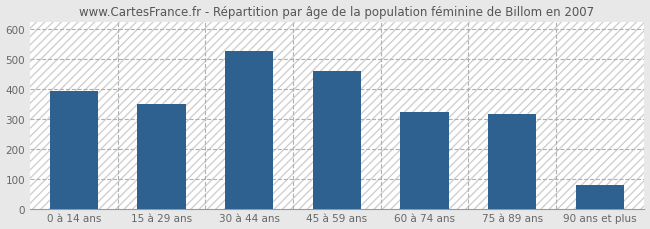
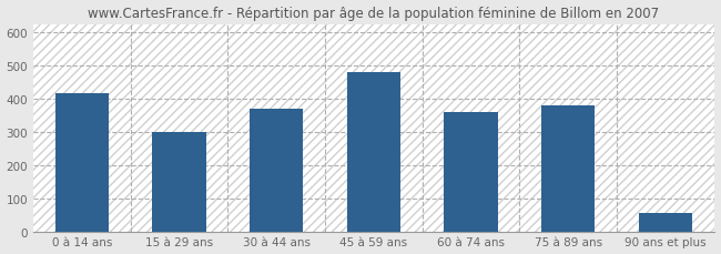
0 à 14 ans: 393 -> 415
15 à 29 ans: 350 -> 300
30 à 44 ans: 525 -> 370
45 à 59 ans: 458 -> 480
60 à 74 ans: 323 -> 360
75 à 89 ans: 317 -> 380
90 ans et plus: 80 -> 55
